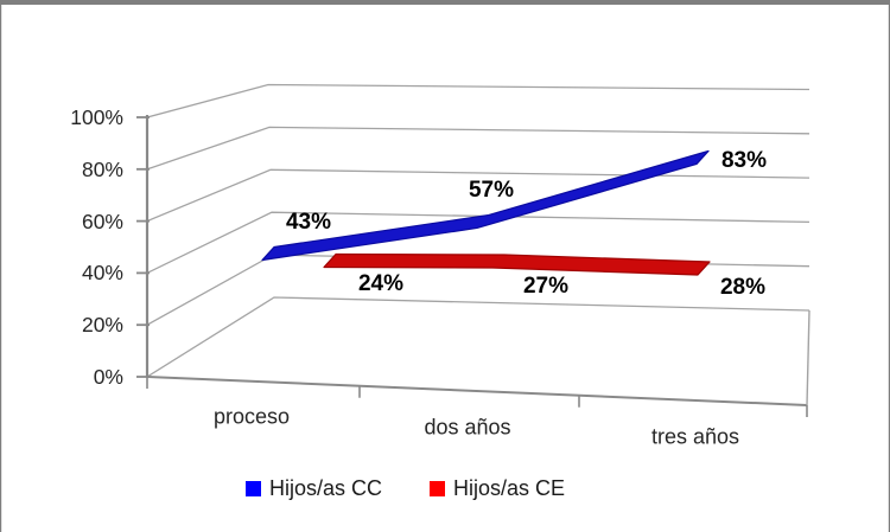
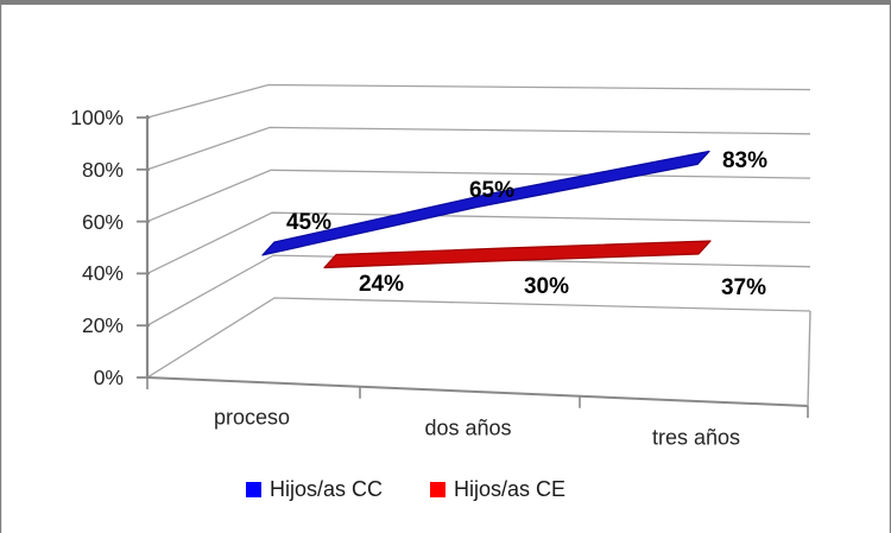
Hijos/as CC/proceso: 43% -> 45%
Hijos/as CC/dos años: 57% -> 65%
Hijos/as CE/dos años: 27% -> 30%
Hijos/as CE/tres años: 28% -> 37%
